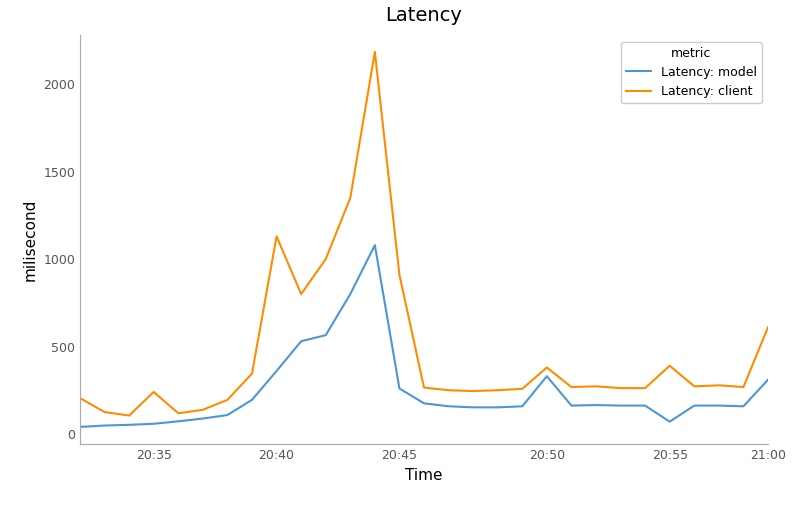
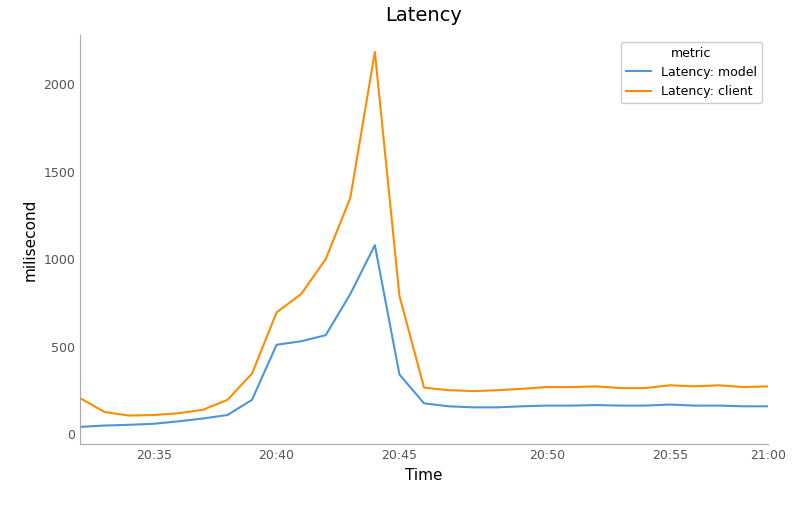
Latency: client/20:35: 240 -> 110
Latency: model/20:40: 360 -> 510
Latency: client/20:40: 1130 -> 700
Latency: model/20:45: 260 -> 340
Latency: client/20:45: 910 -> 790
Latency: model/20:50: 330 -> 160
Latency: client/20:50: 380 -> 270
Latency: model/20:55: 70 -> 170
Latency: client/20:55: 390 -> 280
Latency: model/21:00: 310 -> 160
Latency: client/21:00: 610 -> 270
